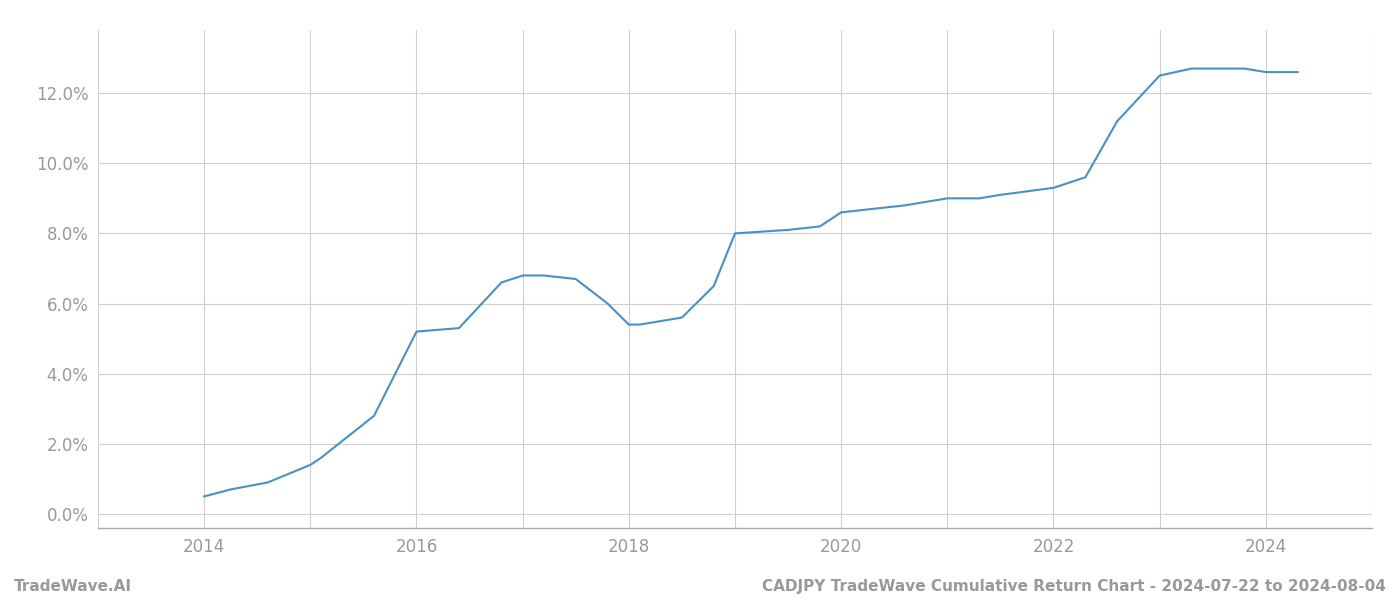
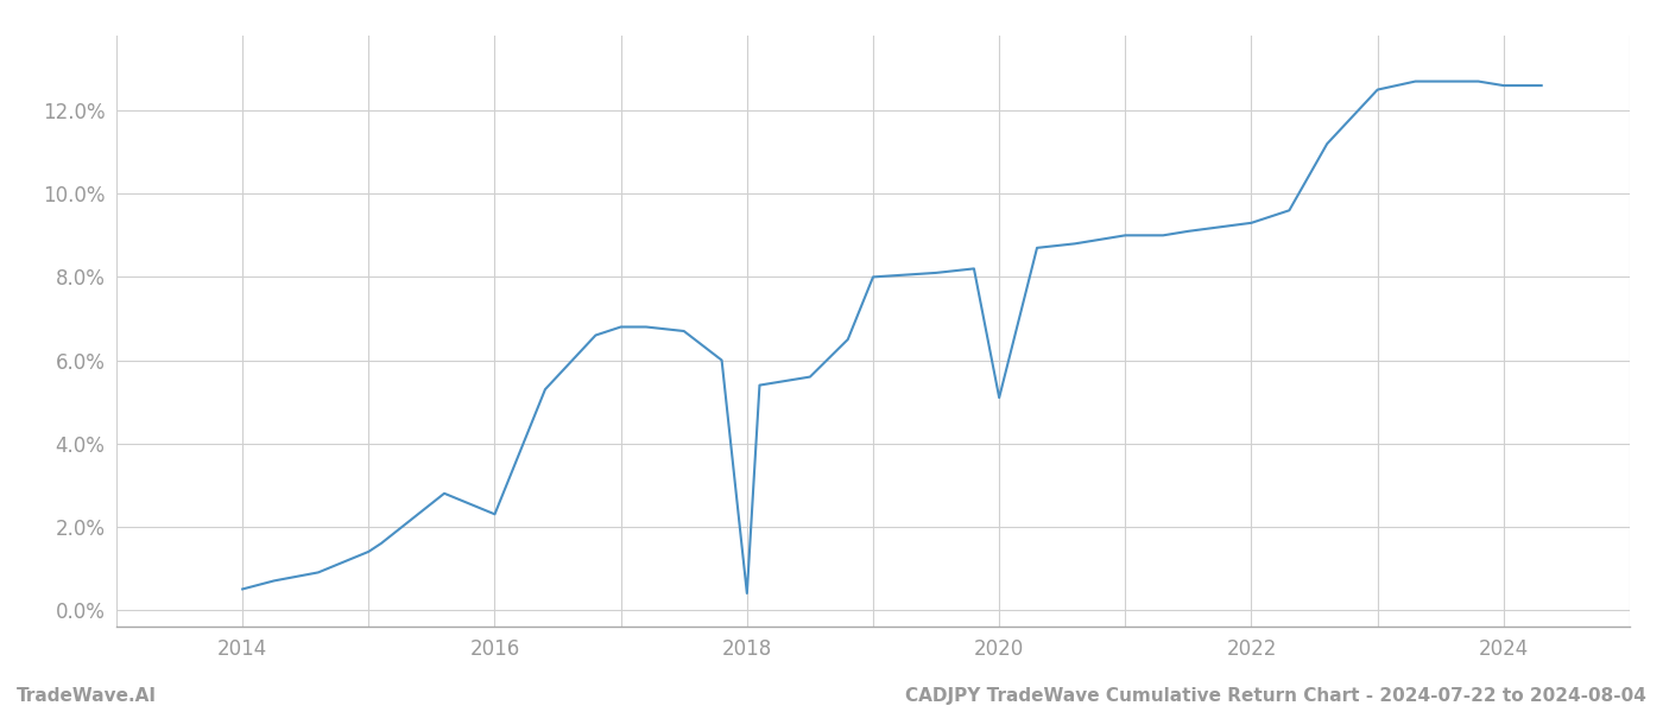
2016: 5.2% -> 2.3%
2018: 5.4% -> 0.4%
2020: 8.6% -> 5.1%
